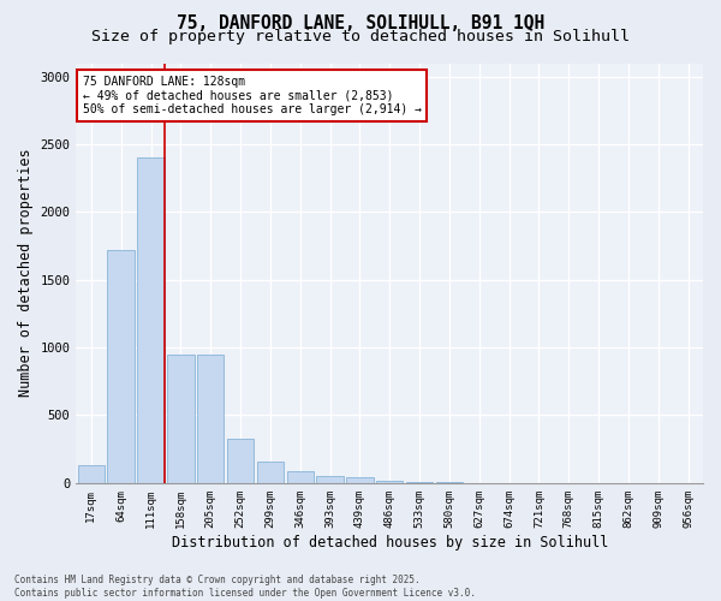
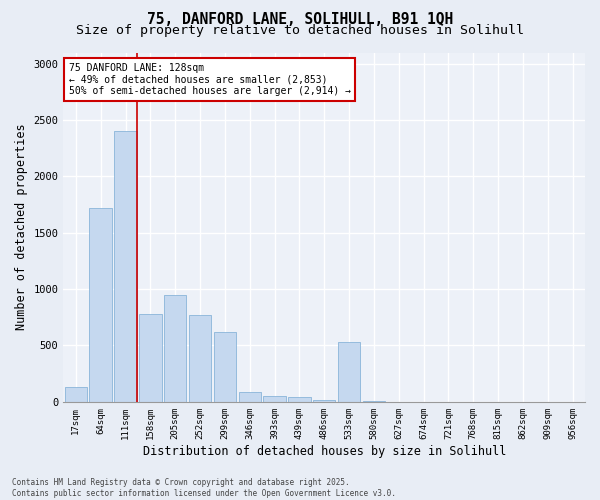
158sqm: 950 -> 780
252sqm: 330 -> 770
299sqm: 160 -> 620
533sqm: 0 -> 530
